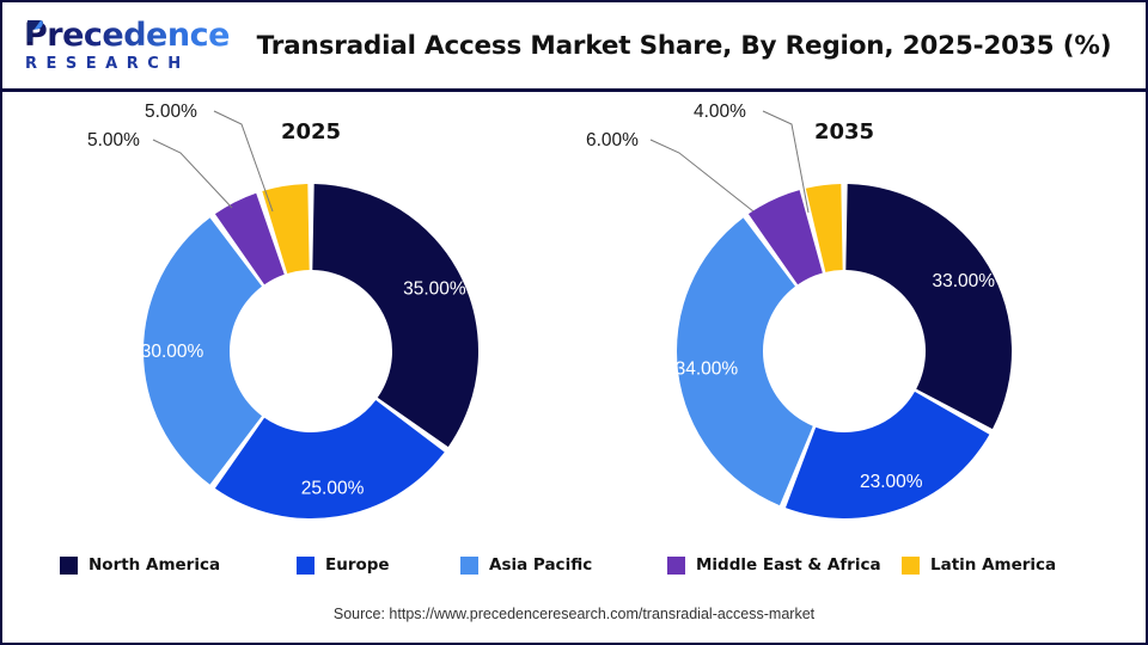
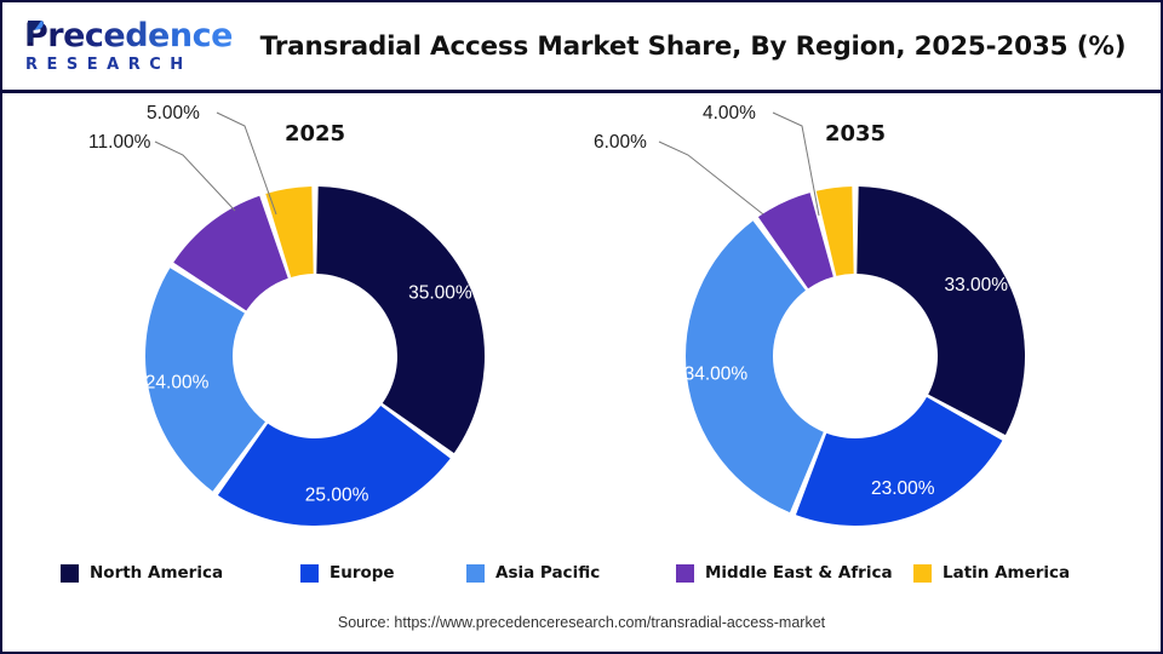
2025/Asia Pacific: 30.00% -> 24.00%
2025/Middle East & Africa: 5.00% -> 11.00%
